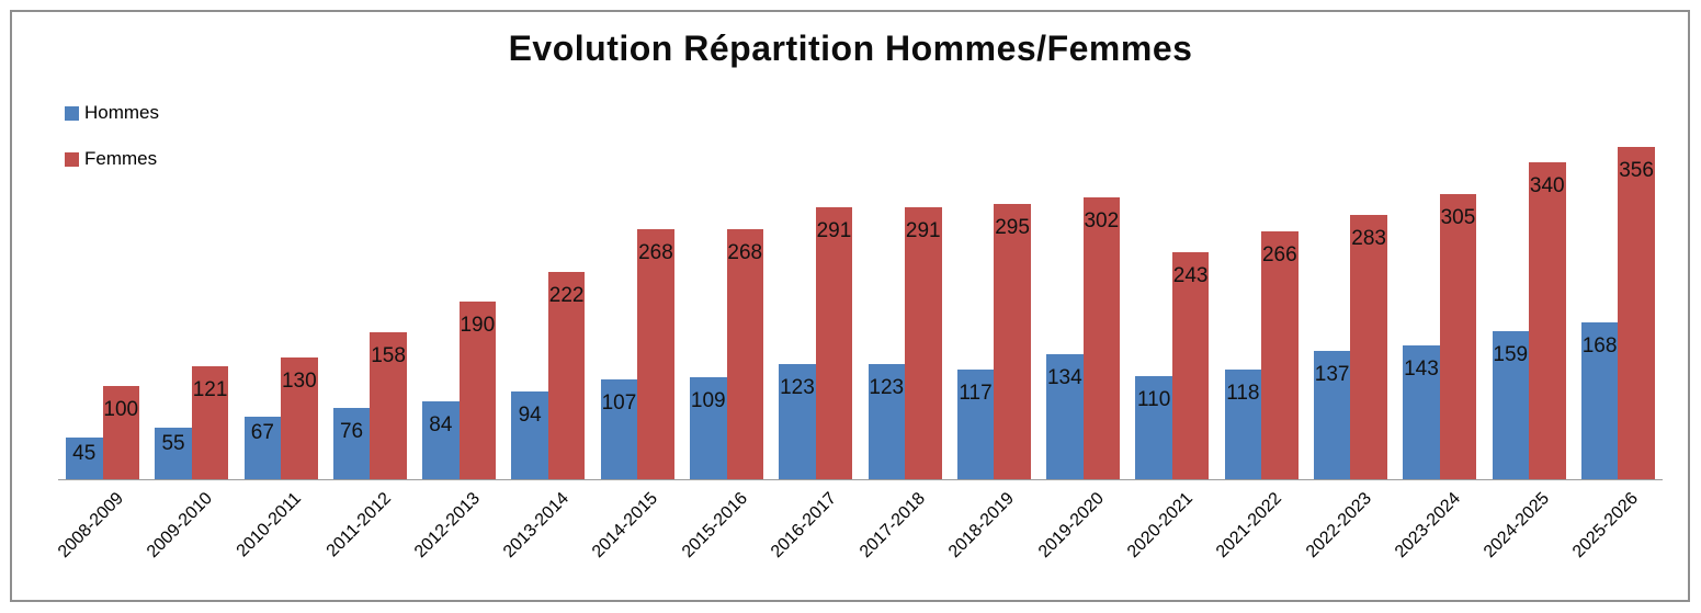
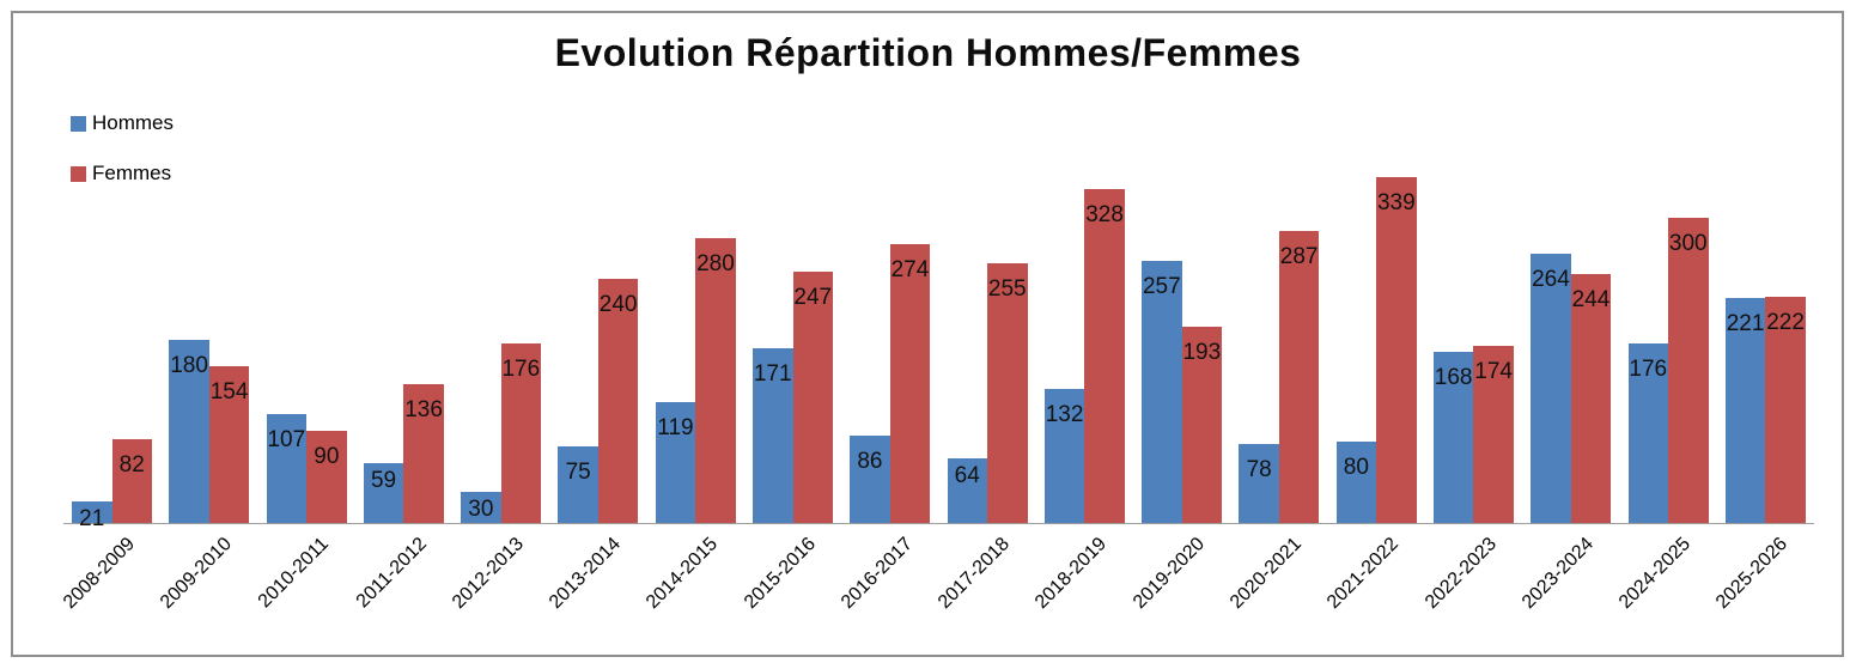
Hommes/2008-2009: 45 -> 21
Femmes/2008-2009: 100 -> 82
Hommes/2009-2010: 55 -> 180
Femmes/2009-2010: 121 -> 154
Hommes/2010-2011: 67 -> 107
Femmes/2010-2011: 130 -> 90
Hommes/2011-2012: 76 -> 59
Femmes/2011-2012: 158 -> 136
Hommes/2012-2013: 84 -> 30
Femmes/2012-2013: 190 -> 176
Hommes/2013-2014: 94 -> 75
Femmes/2013-2014: 222 -> 240
Hommes/2014-2015: 107 -> 119
Femmes/2014-2015: 268 -> 280
Hommes/2015-2016: 109 -> 171
Femmes/2015-2016: 268 -> 247
Hommes/2016-2017: 123 -> 86
Femmes/2016-2017: 291 -> 274
Hommes/2017-2018: 123 -> 64
Femmes/2017-2018: 291 -> 255
Hommes/2018-2019: 117 -> 132
Femmes/2018-2019: 295 -> 328
Hommes/2019-2020: 134 -> 257
Femmes/2019-2020: 302 -> 193
Hommes/2020-2021: 110 -> 78
Femmes/2020-2021: 243 -> 287
Hommes/2021-2022: 118 -> 80
Femmes/2021-2022: 266 -> 339
Hommes/2022-2023: 137 -> 168
Femmes/2022-2023: 283 -> 174
Hommes/2023-2024: 143 -> 264
Femmes/2023-2024: 305 -> 244
Hommes/2024-2025: 159 -> 176
Femmes/2024-2025: 340 -> 300
Hommes/2025-2026: 168 -> 221
Femmes/2025-2026: 356 -> 222
